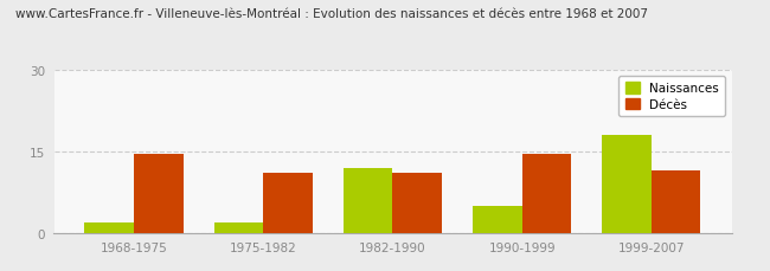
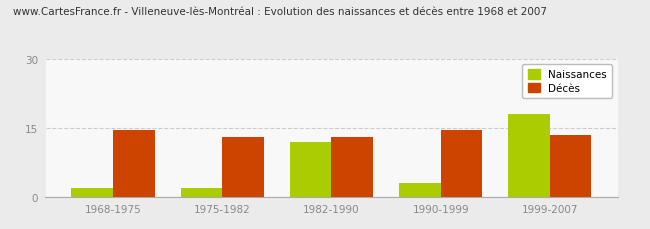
Décès/1975-1982: 11.0 -> 13.0
Décès/1982-1990: 11.0 -> 13.0
Naissances/1990-1999: 5 -> 3
Décès/1999-2007: 11.5 -> 13.5
